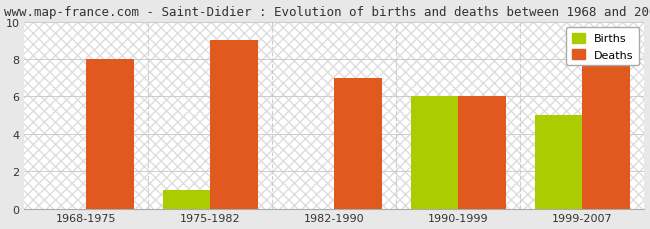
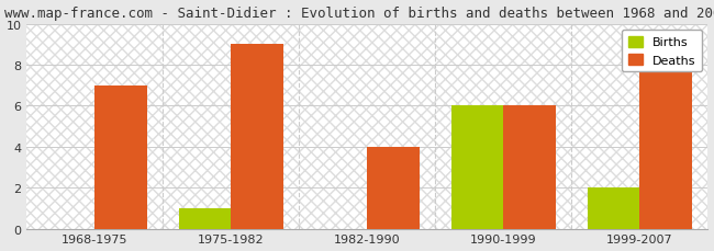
Deaths/1968-1975: 8 -> 7
Deaths/1982-1990: 7 -> 4
Births/1999-2007: 5 -> 2
